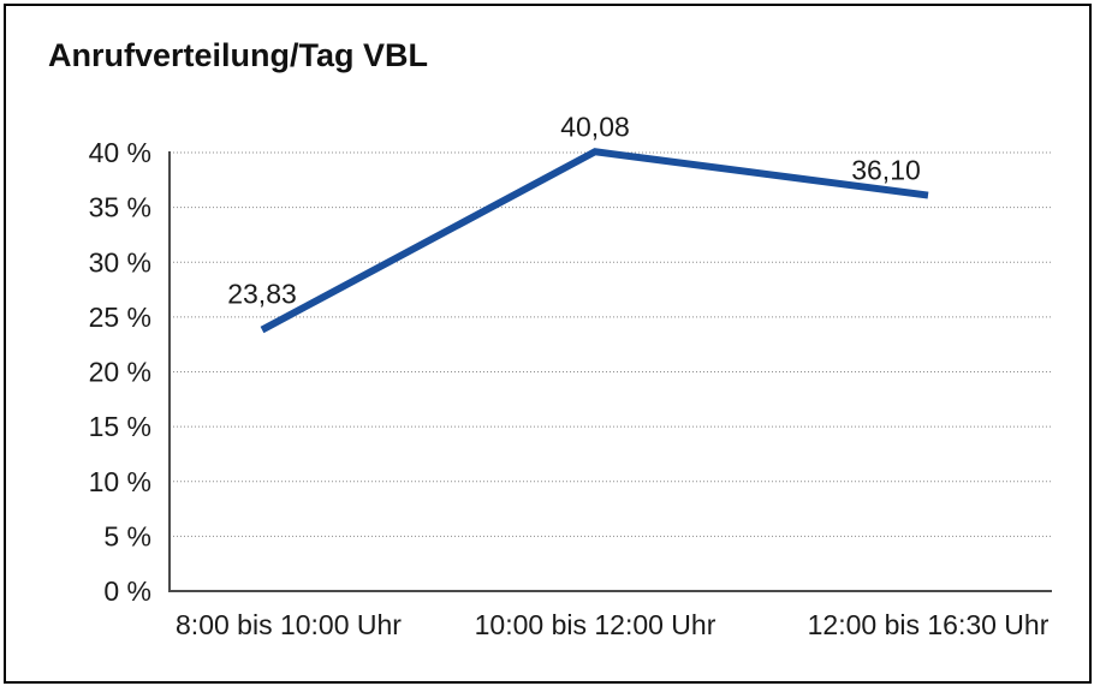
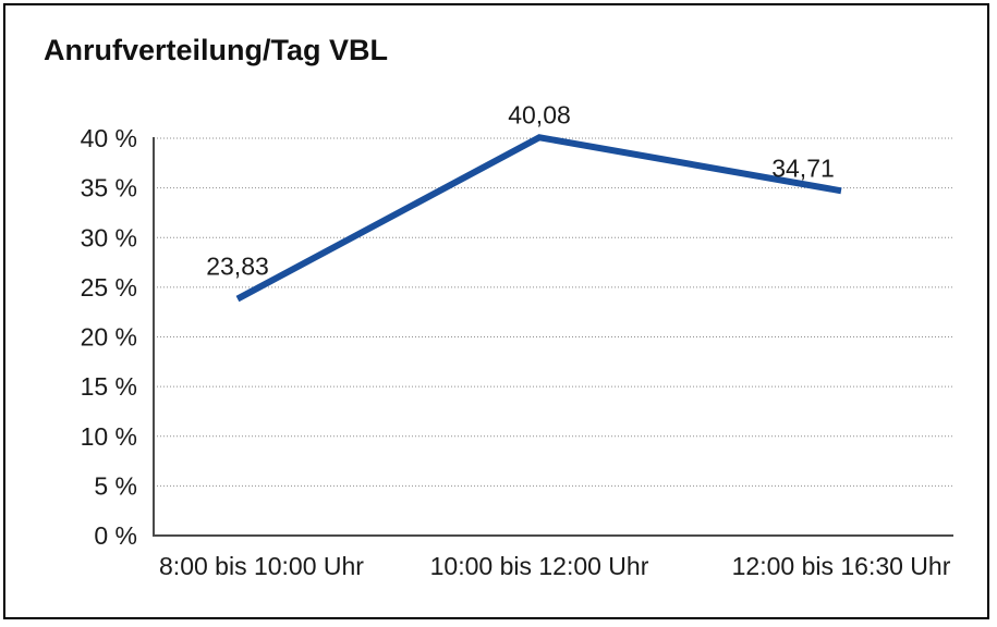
12:00 bis 16:30 Uhr: 36,10 -> 34,71
